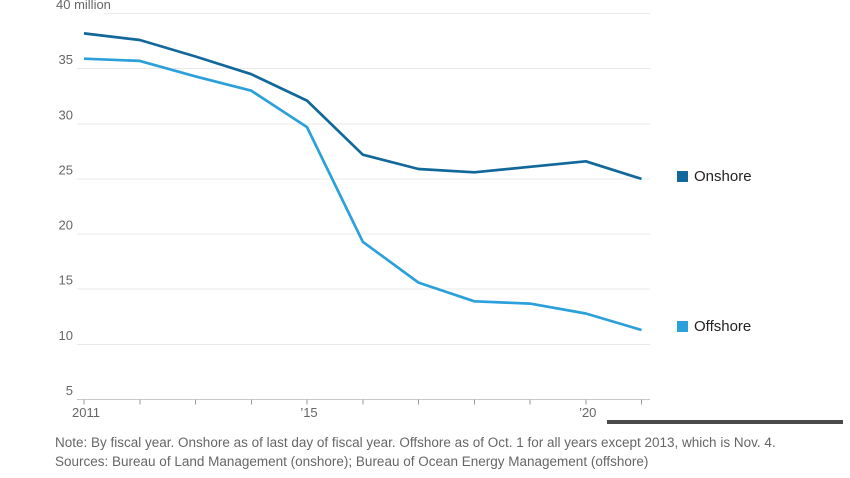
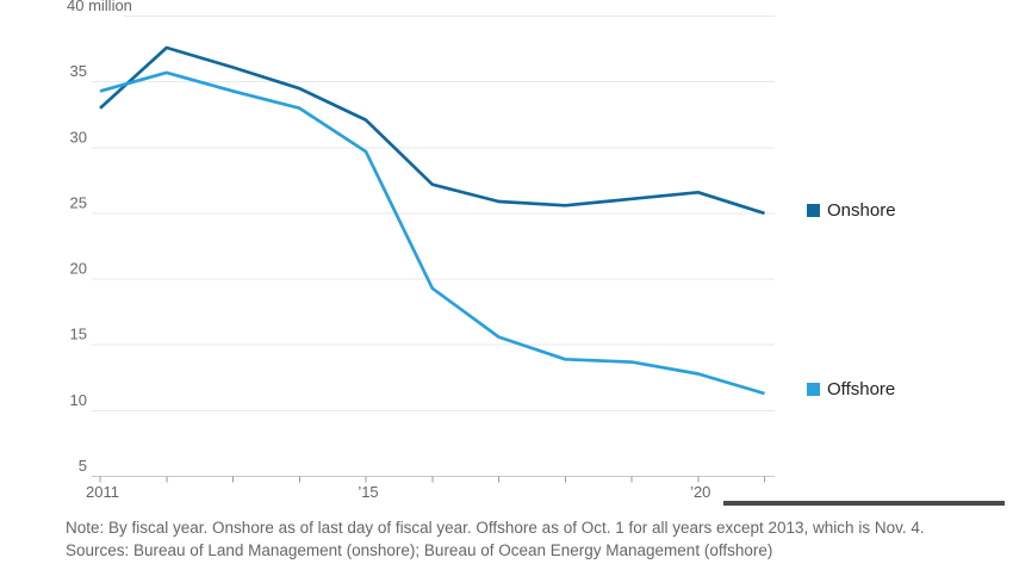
Onshore/2011: 38.2 -> 33.0
Offshore/2011: 35.9 -> 34.3
